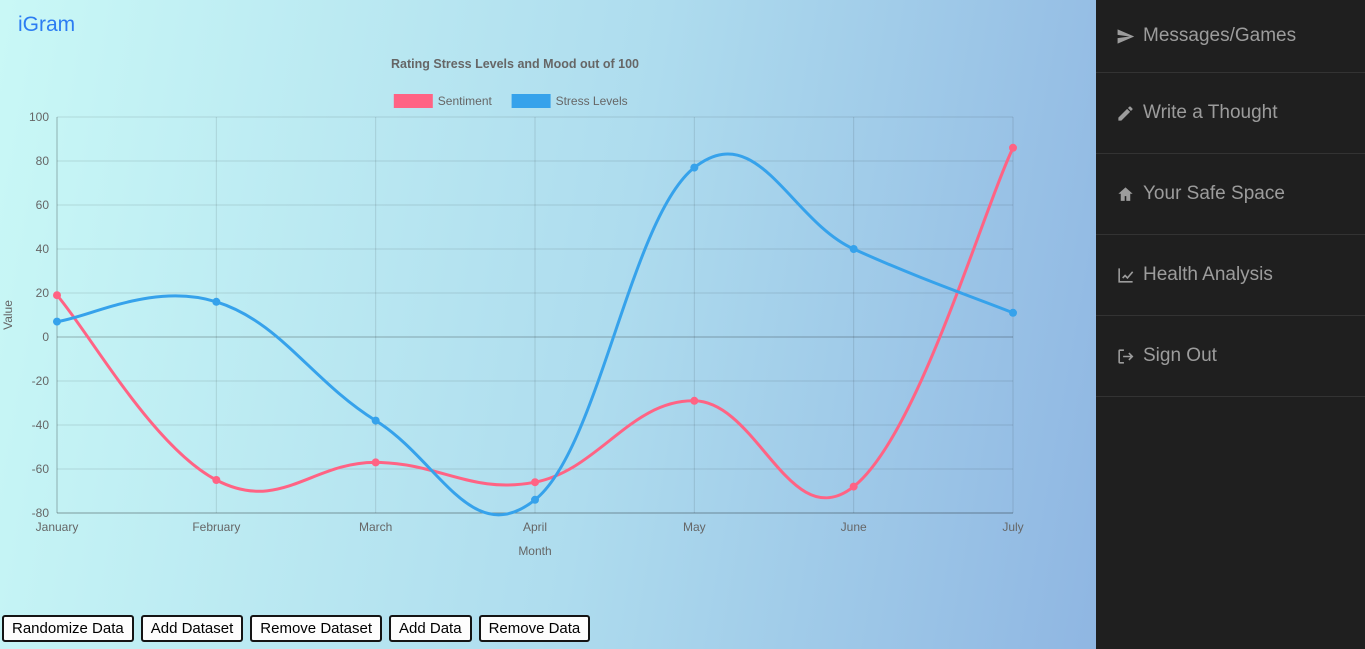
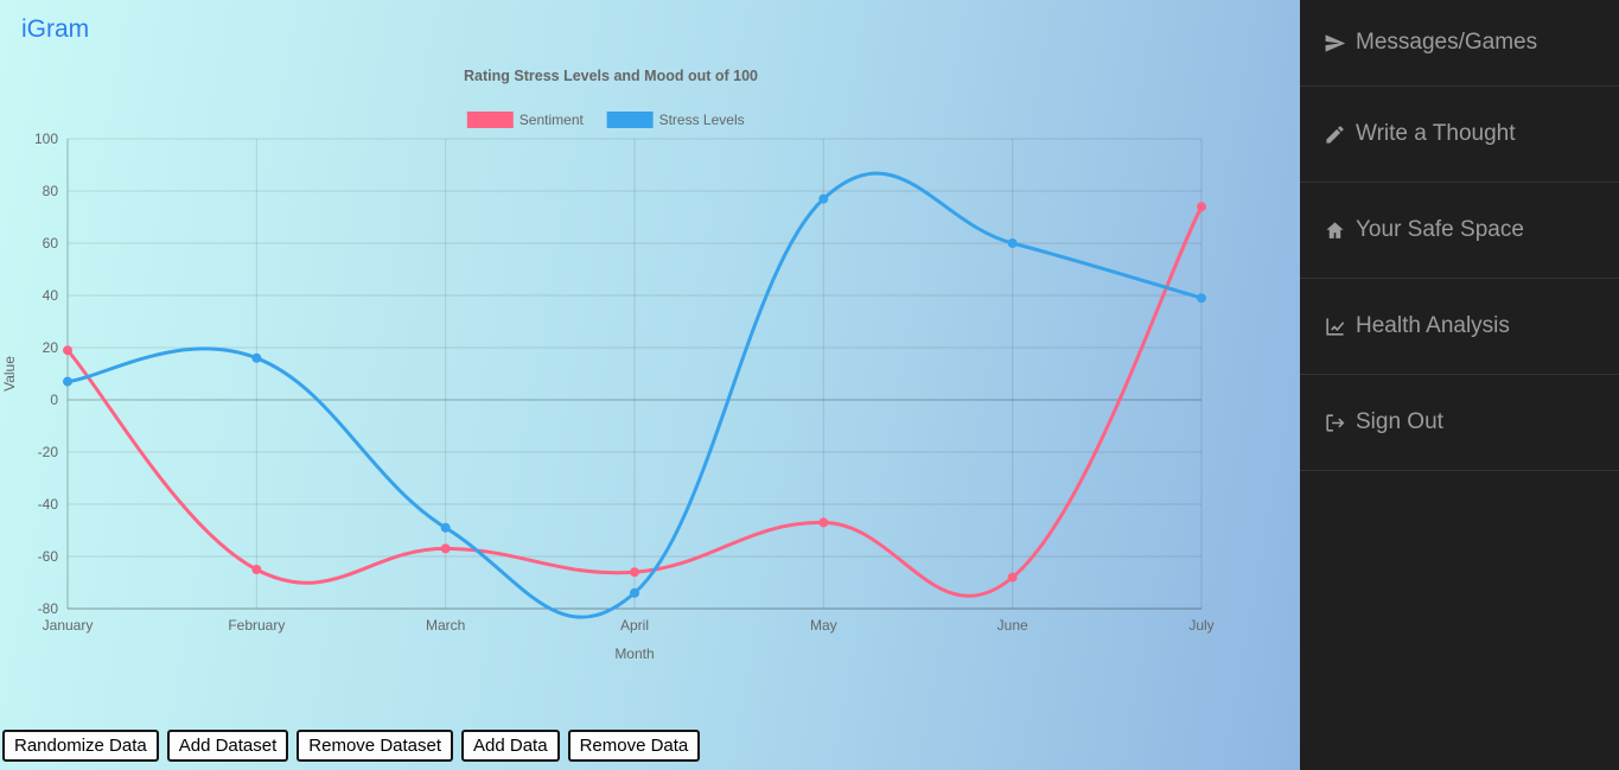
Stress Levels/March: -38 -> -49
Sentiment/May: -29 -> -47
Stress Levels/June: 40 -> 60
Sentiment/July: 86 -> 74
Stress Levels/July: 11 -> 39
